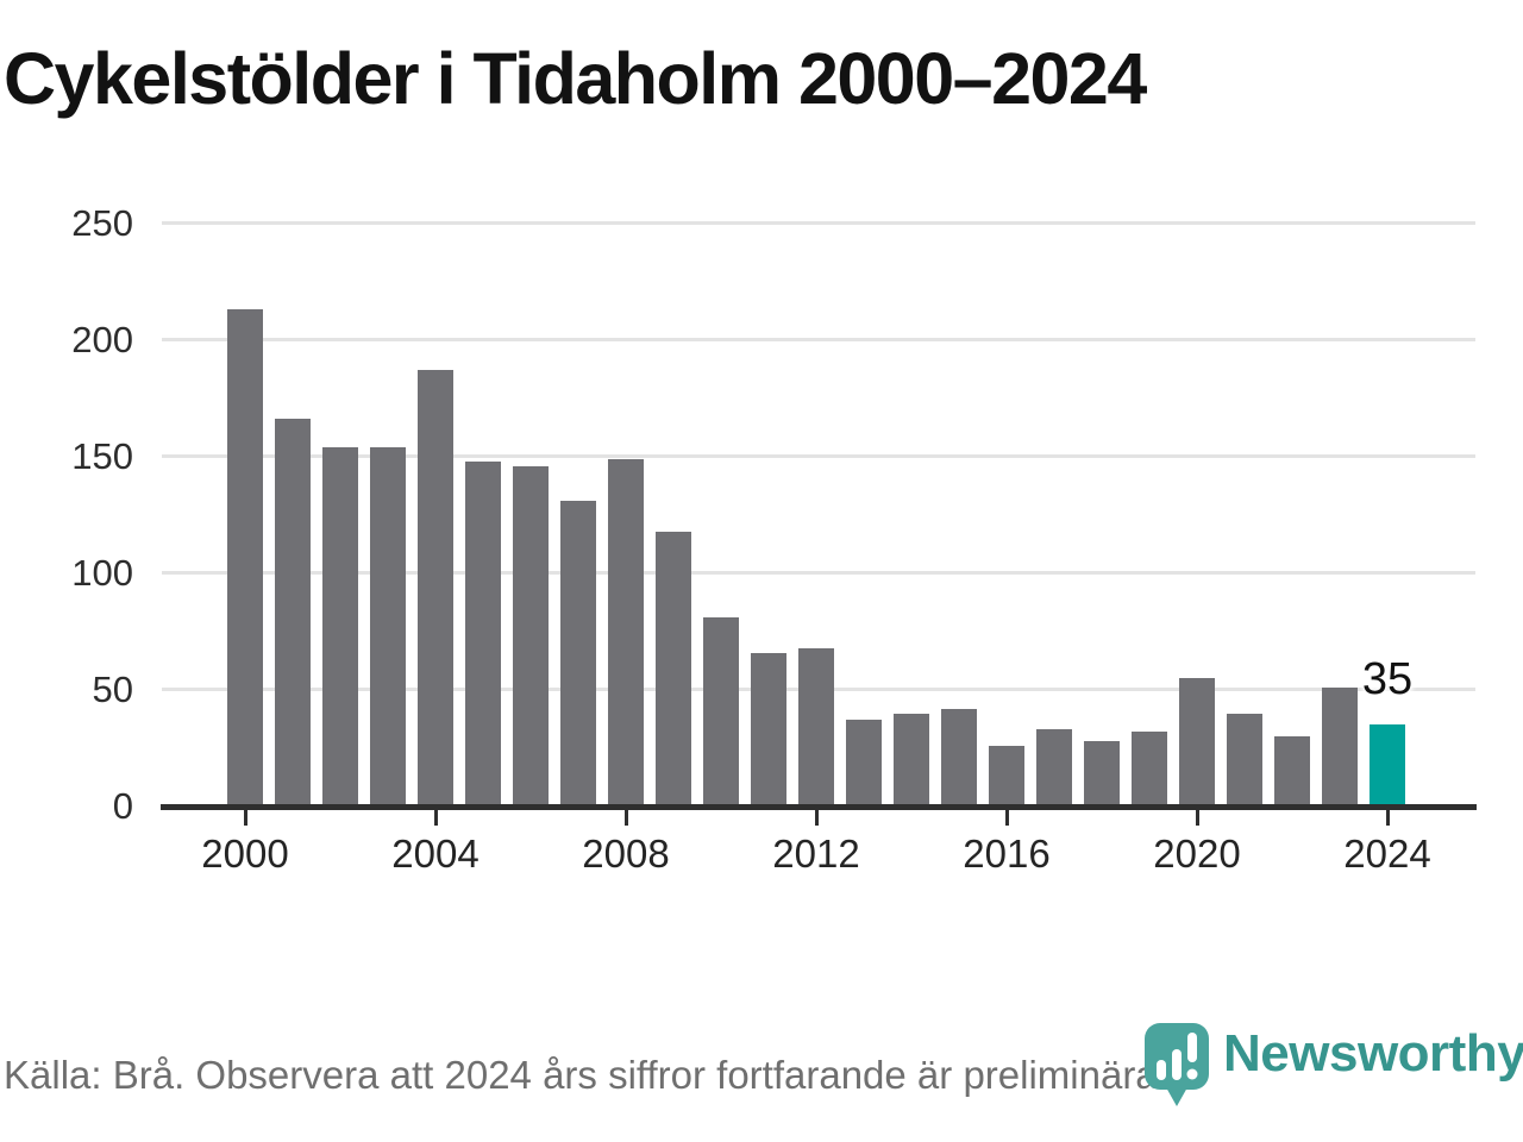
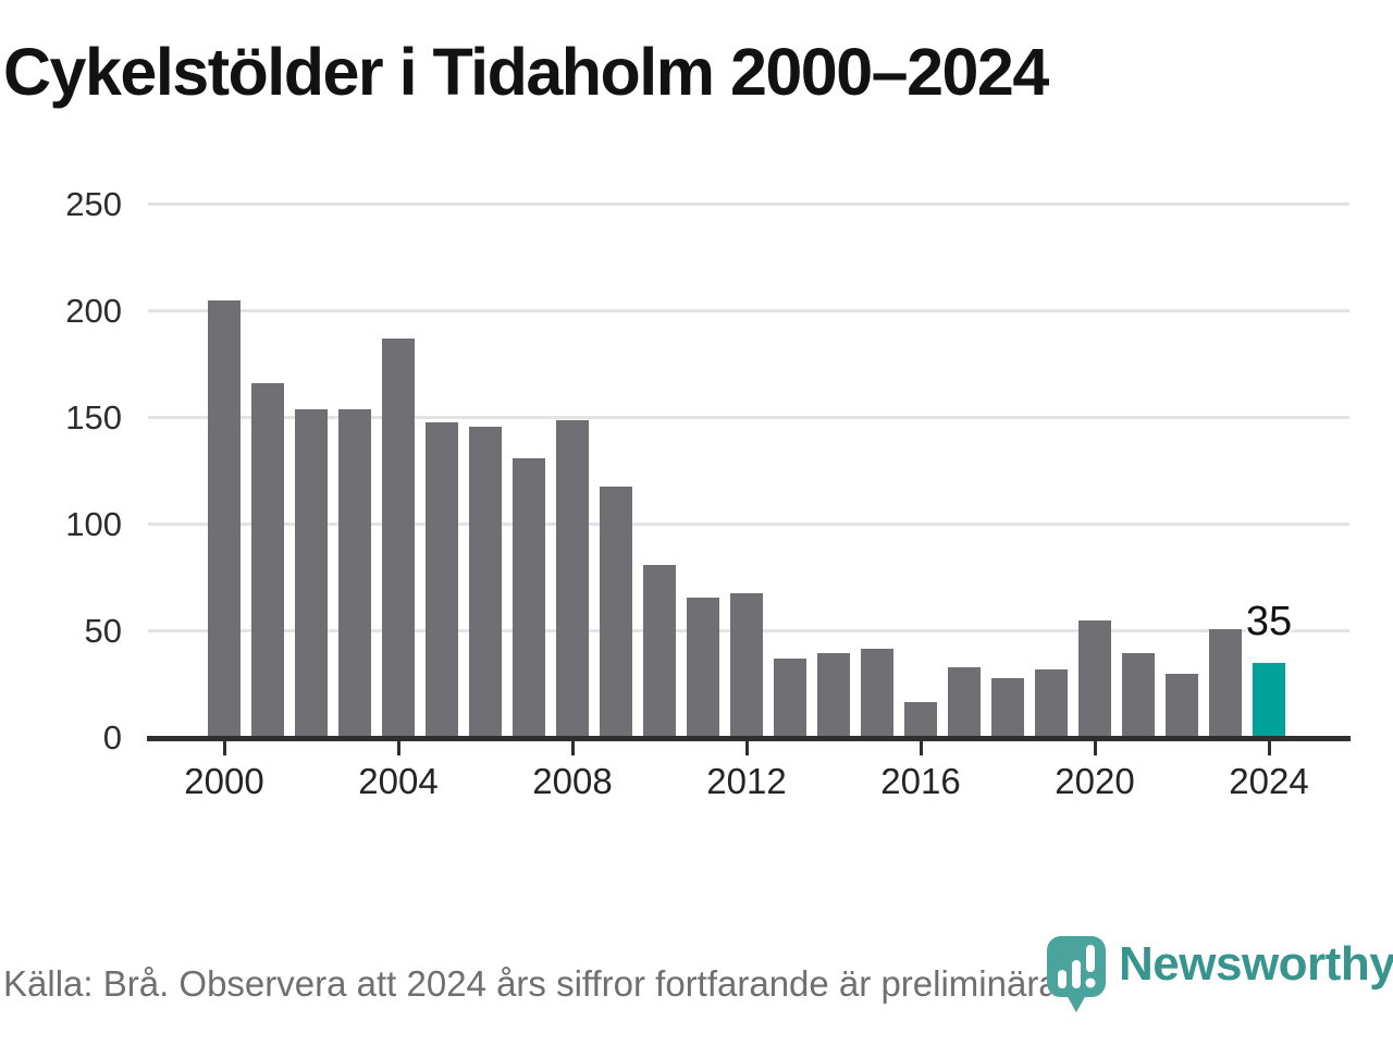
2000: 213 -> 205
2016: 26 -> 17
